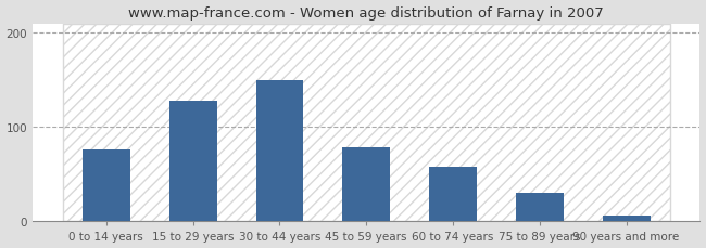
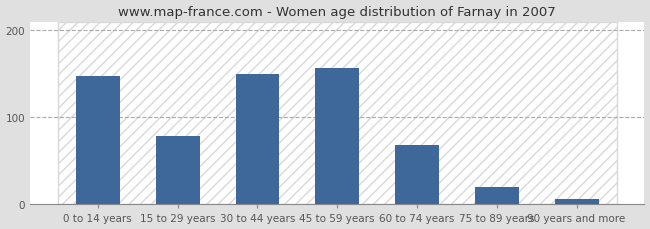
0 to 14 years: 76 -> 148
15 to 29 years: 128 -> 78
45 to 59 years: 78 -> 157
60 to 74 years: 58 -> 68
75 to 89 years: 30 -> 20
